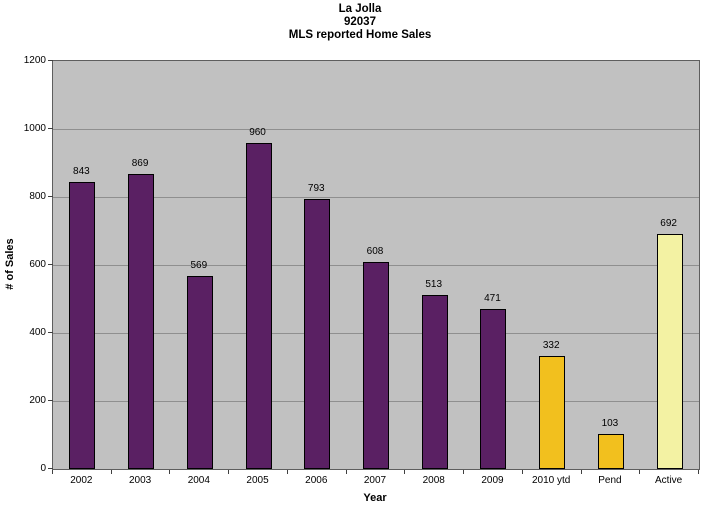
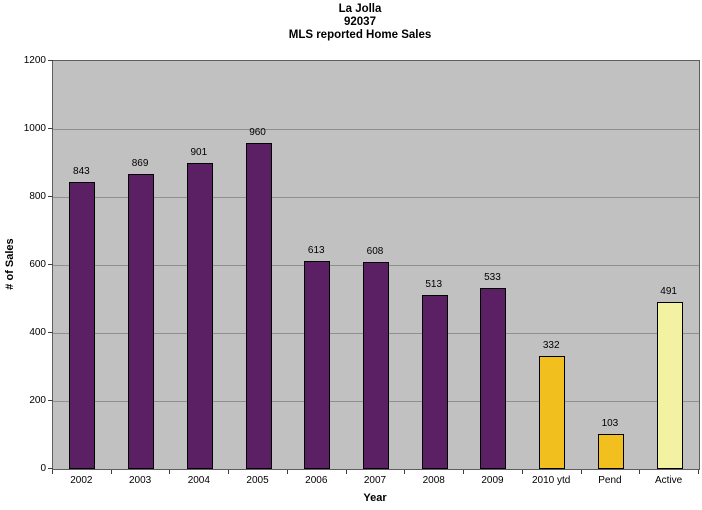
2004: 569 -> 901
2006: 793 -> 613
2009: 471 -> 533
Active: 692 -> 491
